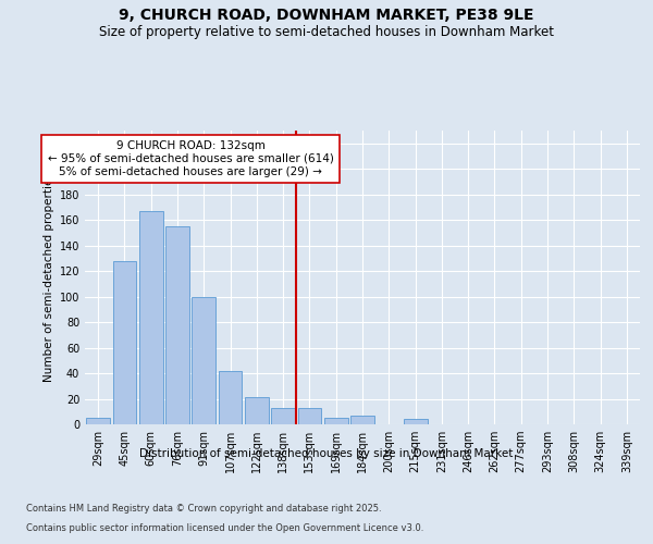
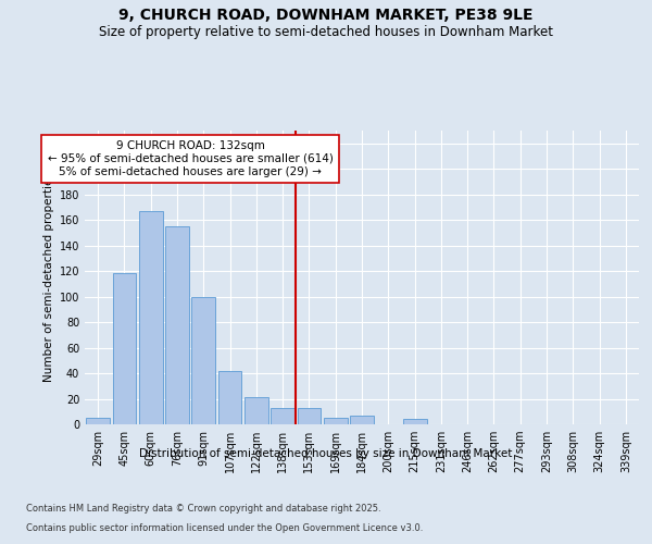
45sqm: 128 -> 118
